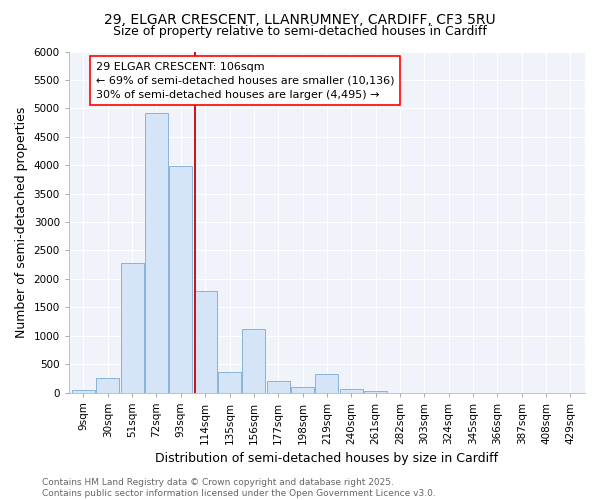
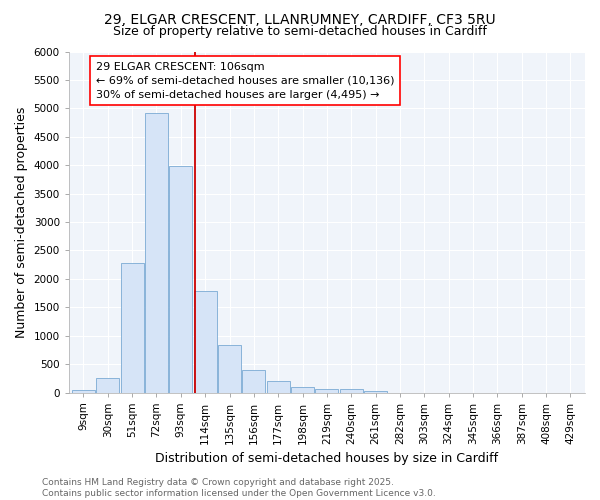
135sqm: 360 -> 830
156sqm: 1120 -> 390
219sqm: 320 -> 60
